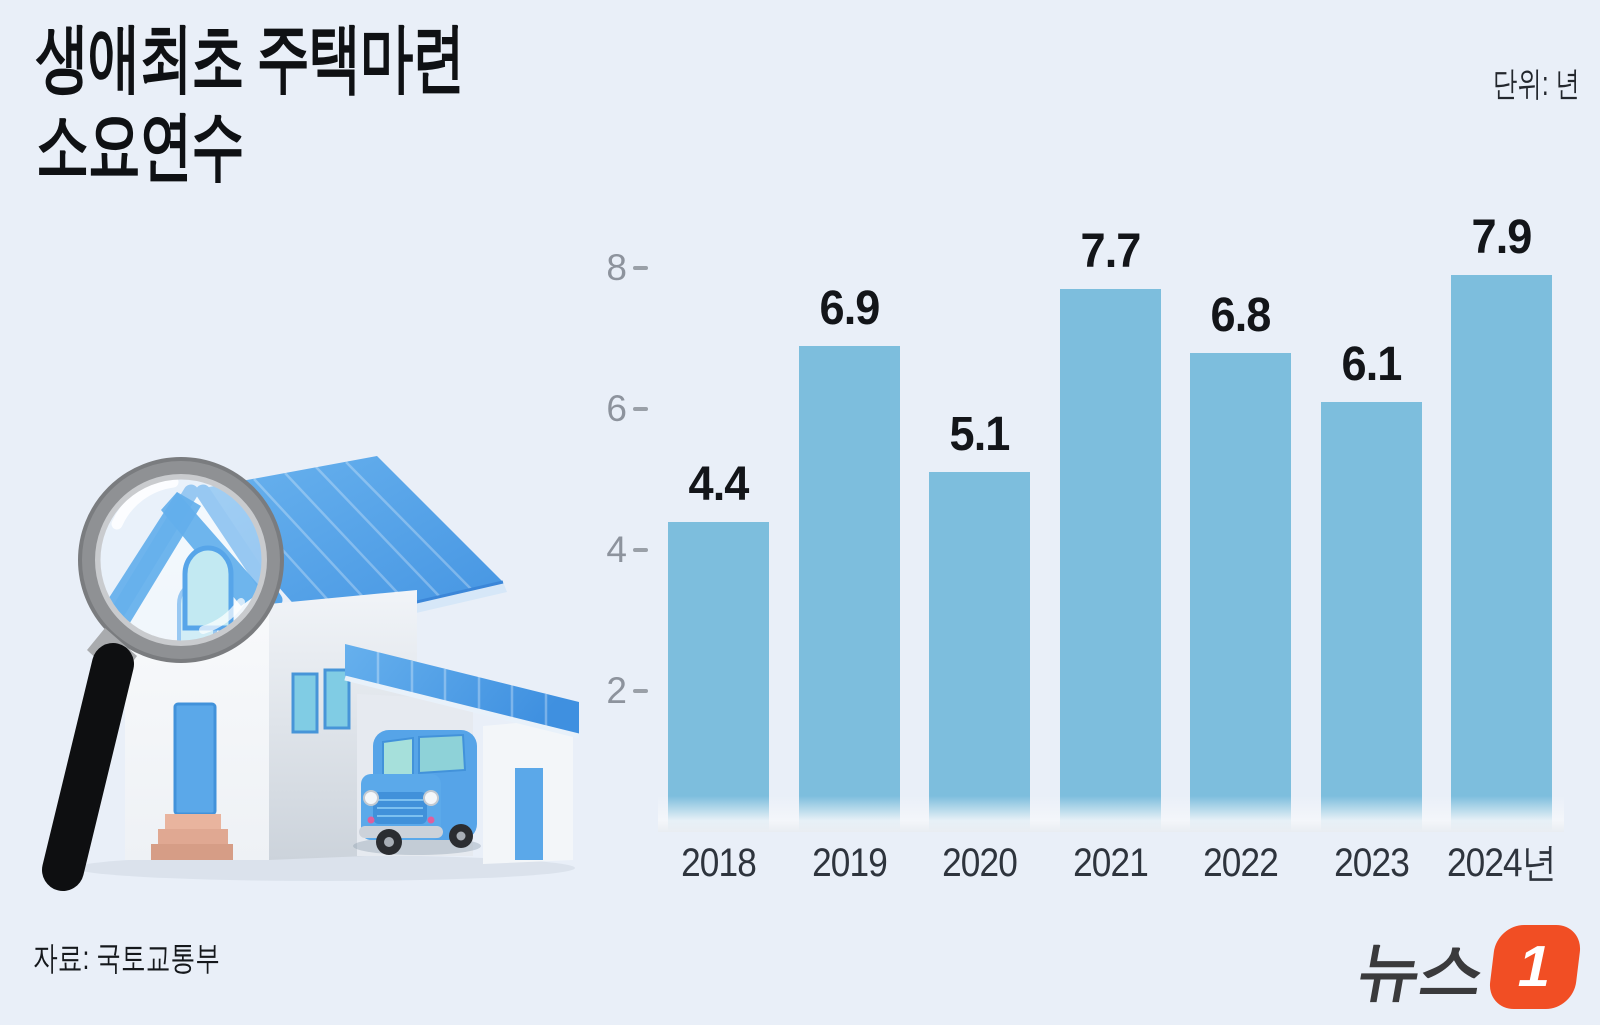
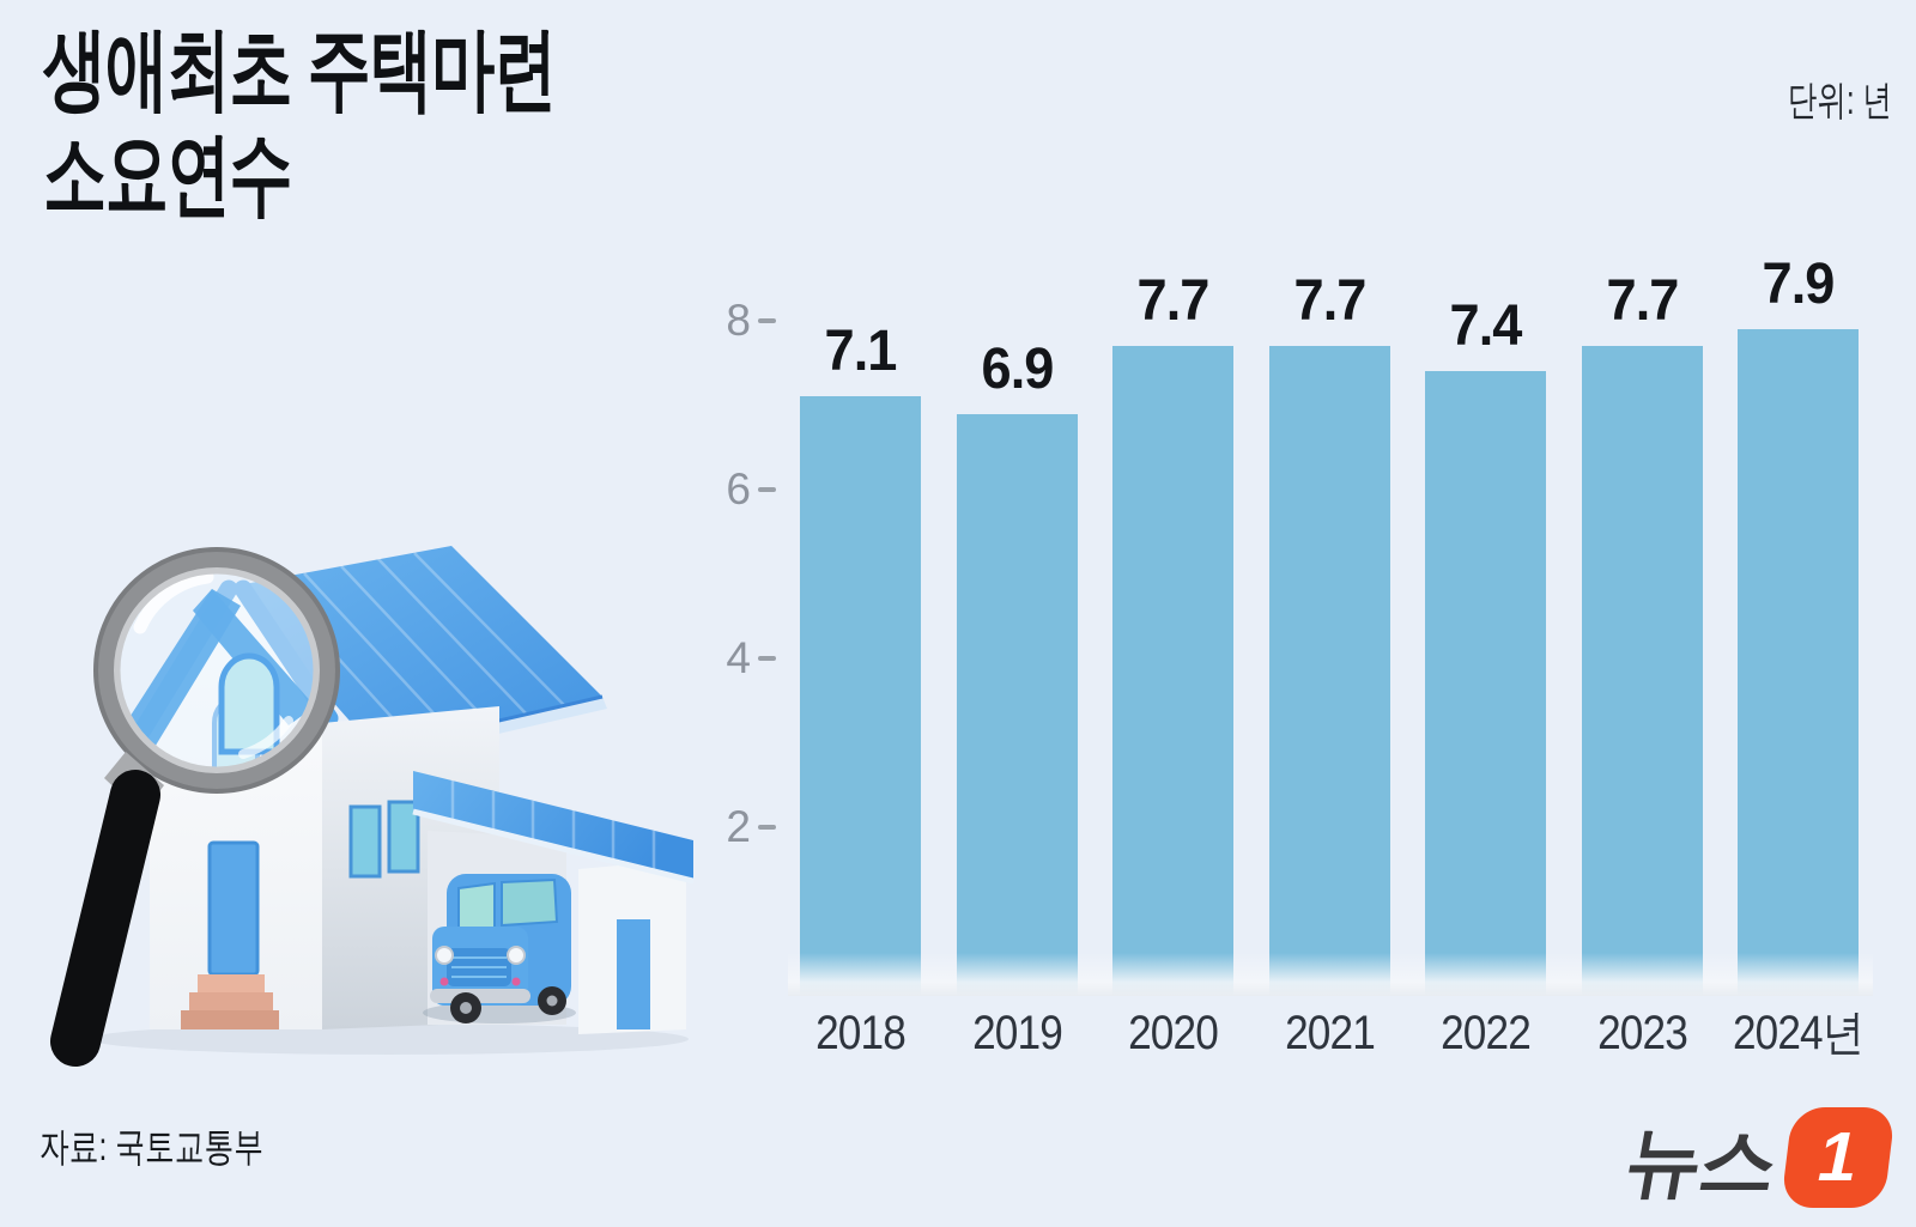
2018: 4.4 -> 7.1
2020: 5.1 -> 7.7
2022: 6.8 -> 7.4
2023: 6.1 -> 7.7
